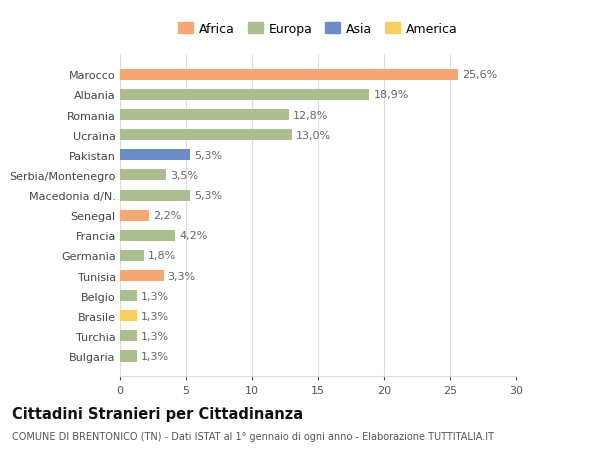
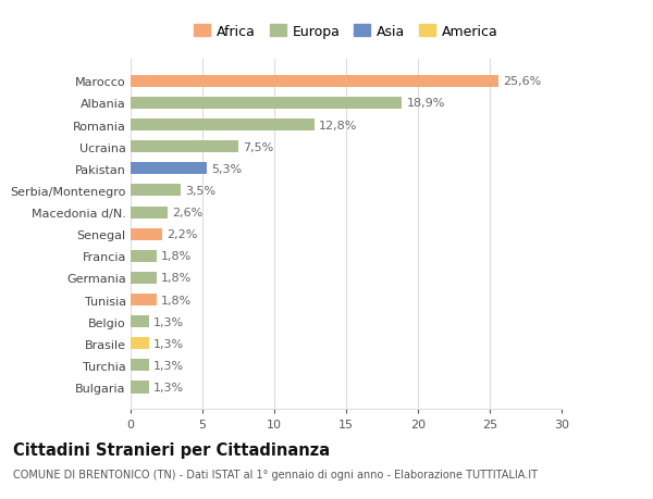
Ucraina: 13,0% -> 7,5%
Macedonia d/N.: 5,3% -> 2,6%
Francia: 4,2% -> 1,8%
Tunisia: 3,3% -> 1,8%
